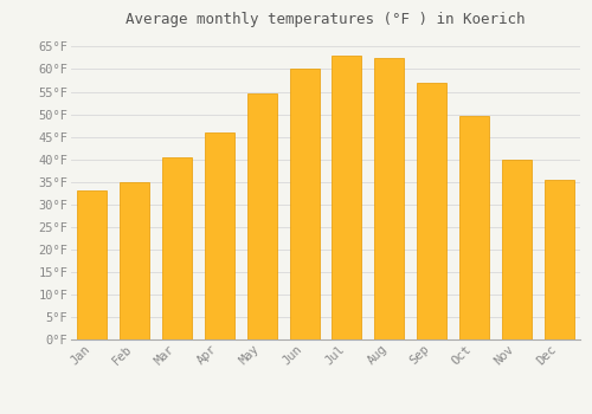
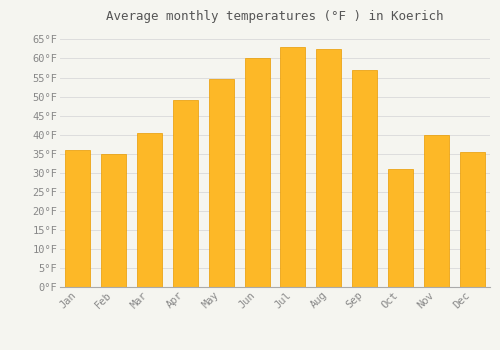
Jan: 33.0°F -> 36.0°F
Apr: 46.0°F -> 49.0°F
Oct: 49.5°F -> 31.0°F
